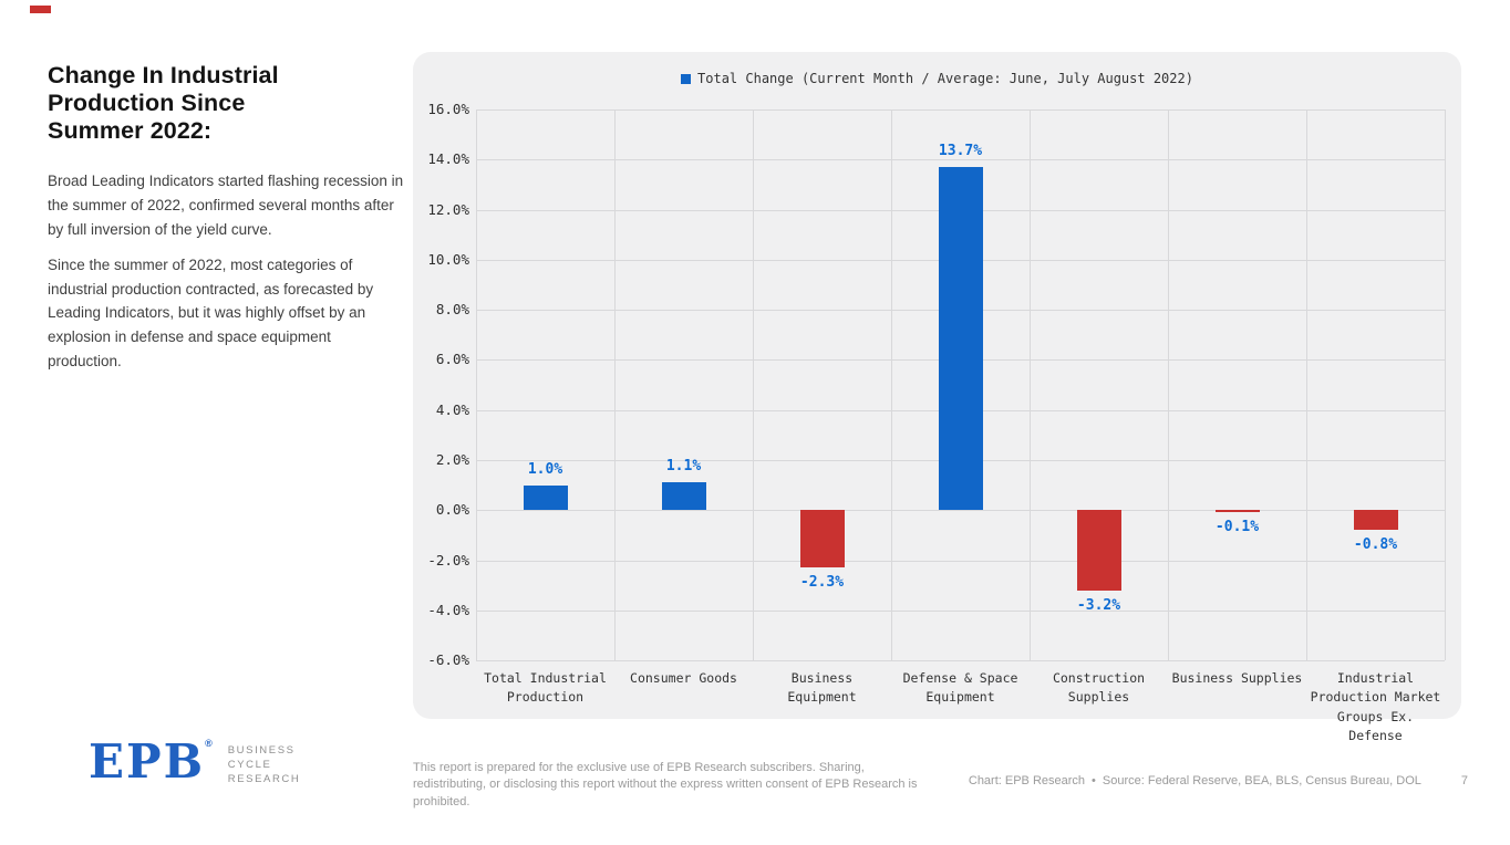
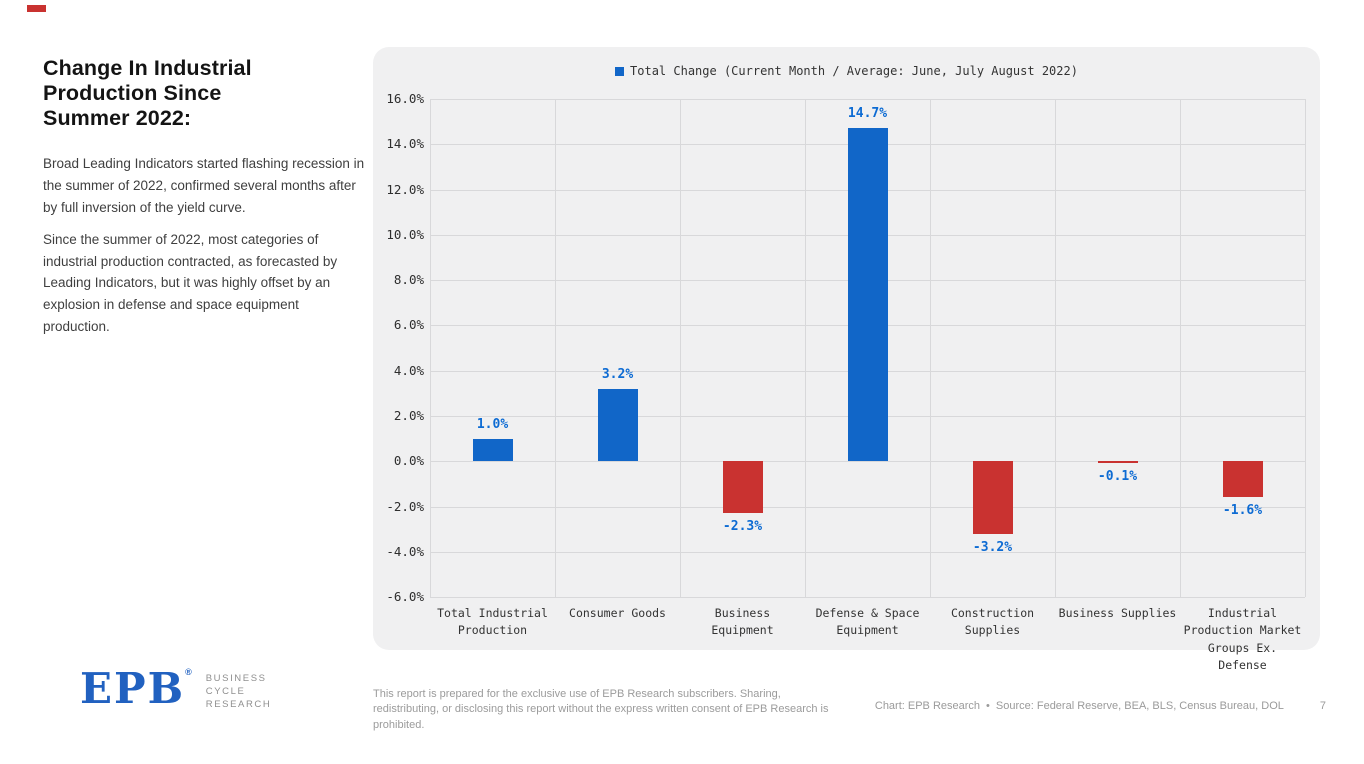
Consumer Goods: 1.1% -> 3.2%
Defense & Space Equipment: 13.7% -> 14.7%
Industrial Production Market Groups Ex. Defense: -0.8% -> -1.6%
